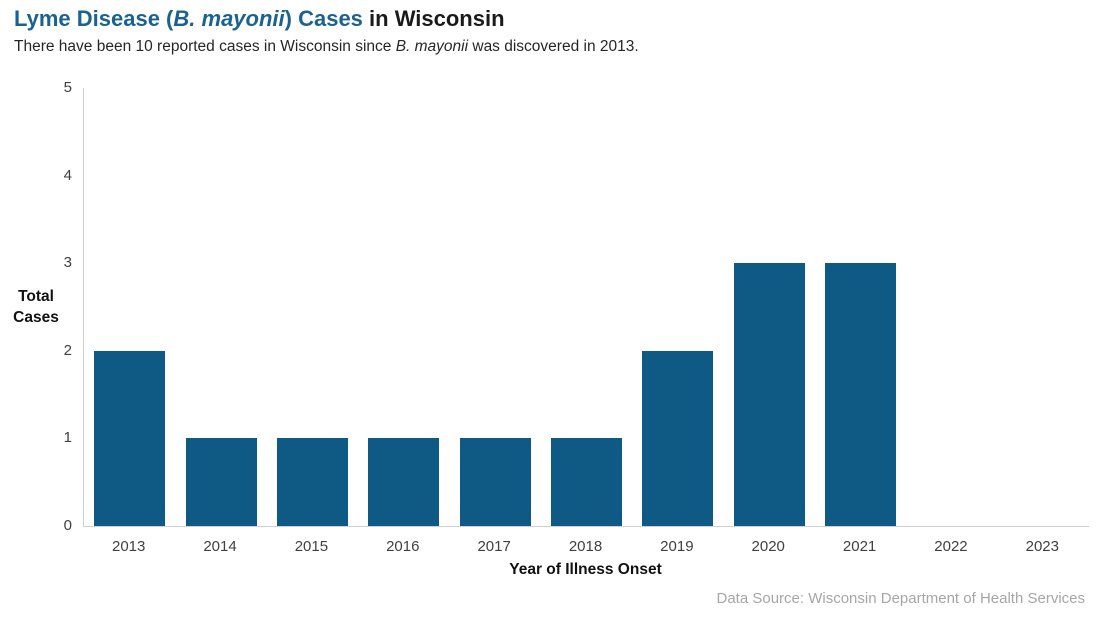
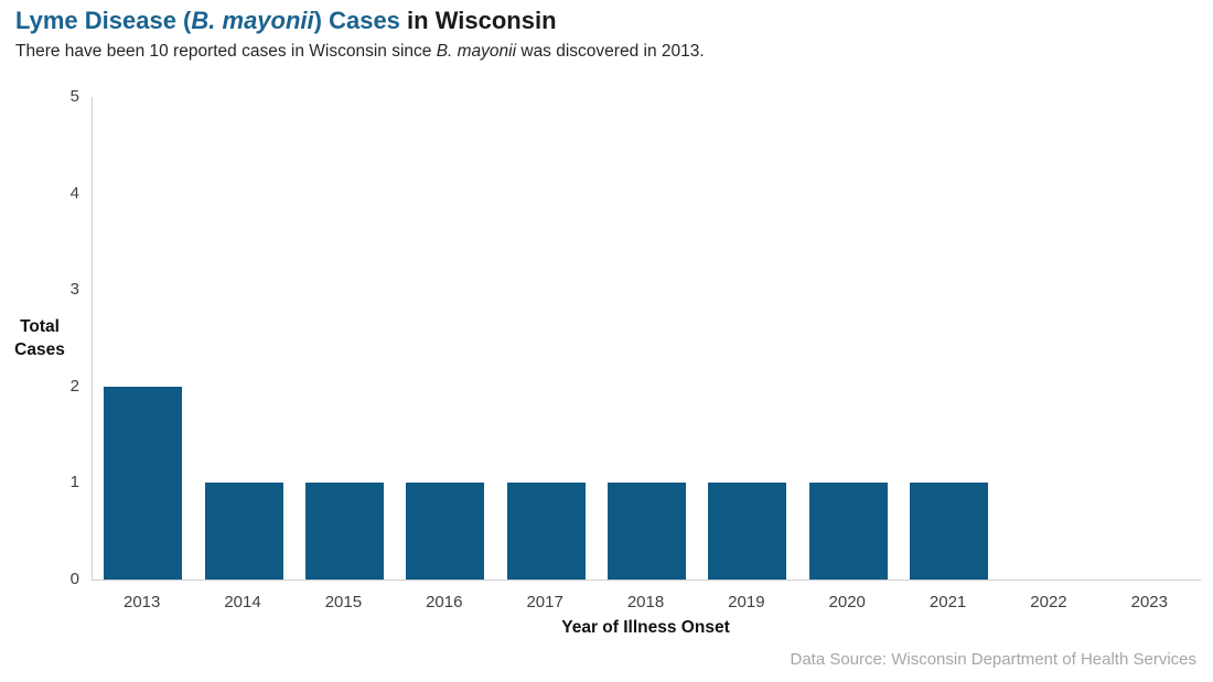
2019: 2 -> 1
2020: 3 -> 1
2021: 3 -> 1
